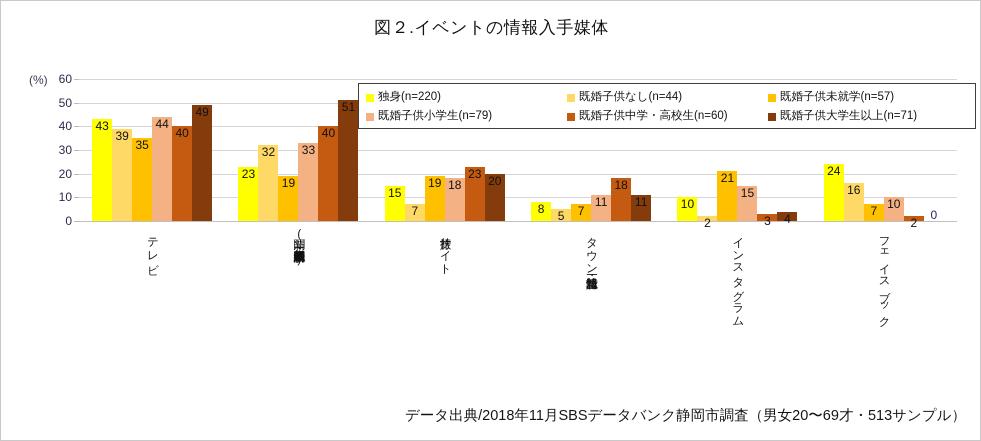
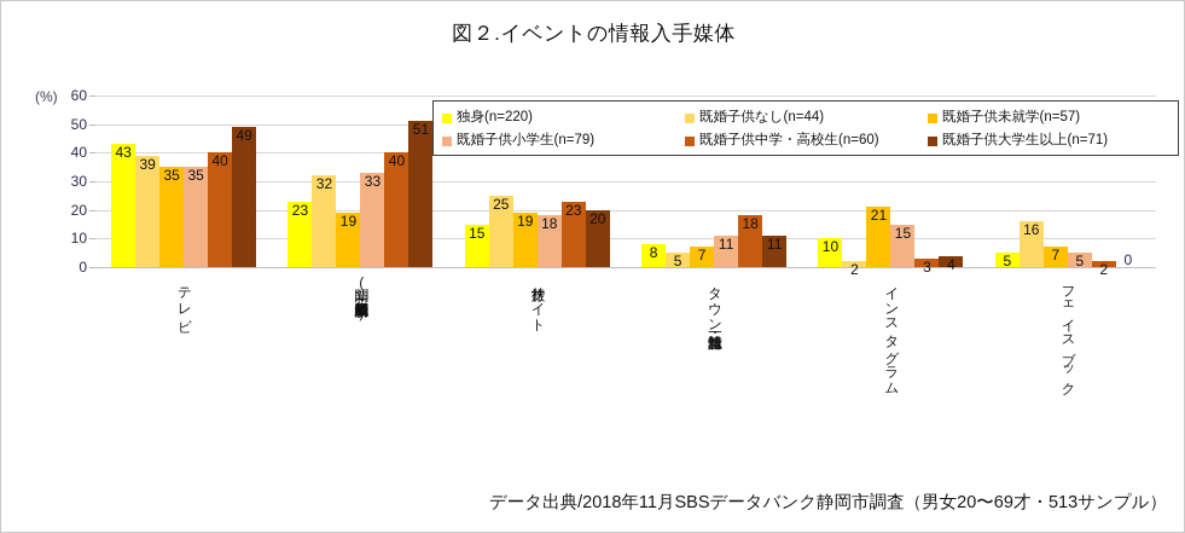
既婚子供小学生(n=79)/テレビ: 44 -> 35
既婚子供なし(n=44)/旅行サイト: 7 -> 25
独身(n=220)/フェイスブック: 24 -> 5
既婚子供小学生(n=79)/フェイスブック: 10 -> 5
